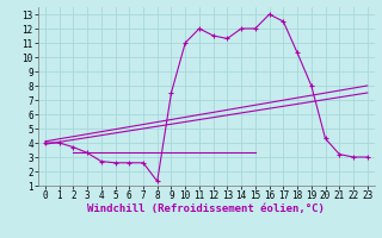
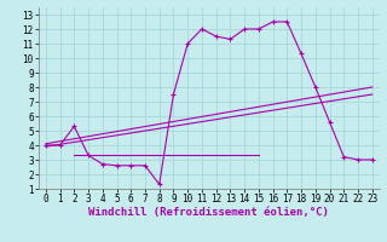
2: 3.7 -> 5.3
16: 13.0 -> 12.5
20: 4.3 -> 5.6
